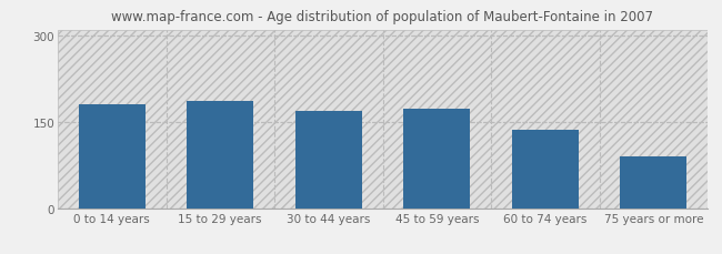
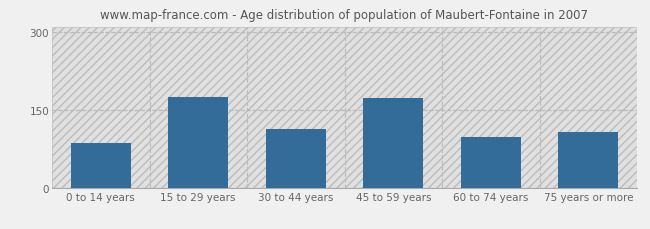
0 to 14 years: 181 -> 86
15 to 29 years: 186 -> 174
30 to 44 years: 169 -> 112
60 to 74 years: 136 -> 98
75 years or more: 90 -> 108
